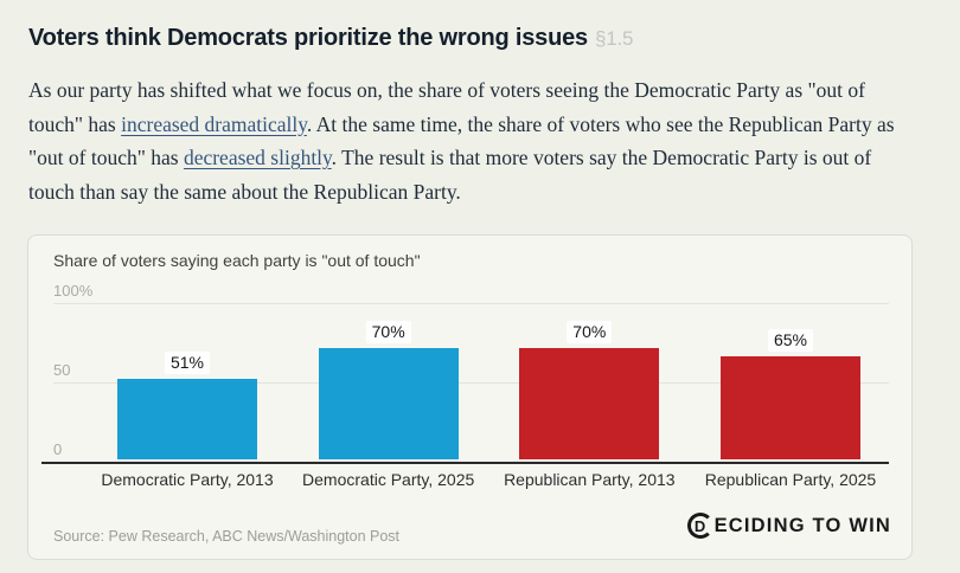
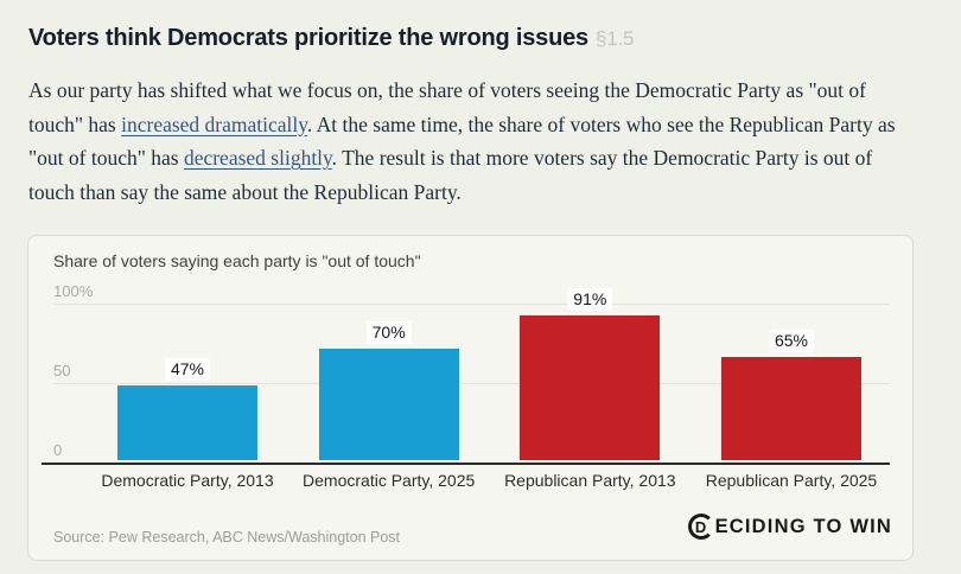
Democratic Party, 2013: 51% -> 47%
Republican Party, 2013: 70% -> 91%
